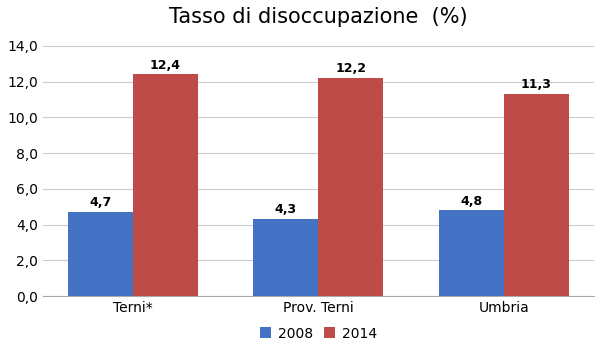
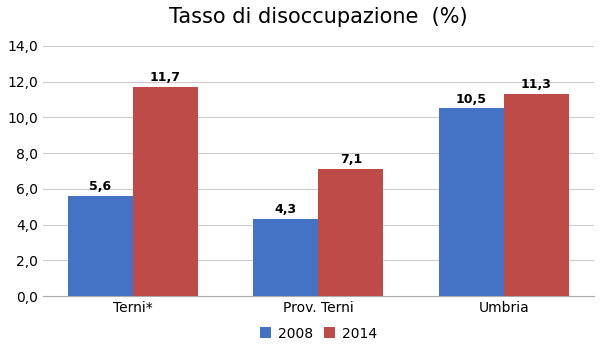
2008/Terni*: 4,7 -> 5,6
2014/Terni*: 12,4 -> 11,7
2014/Prov. Terni: 12,2 -> 7,1
2008/Umbria: 4,8 -> 10,5
